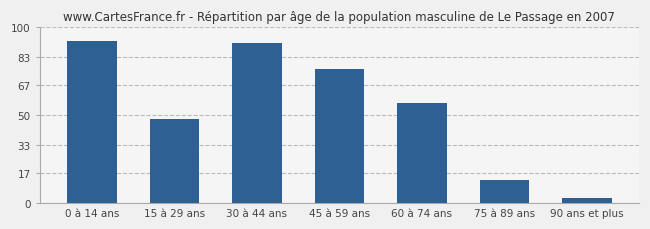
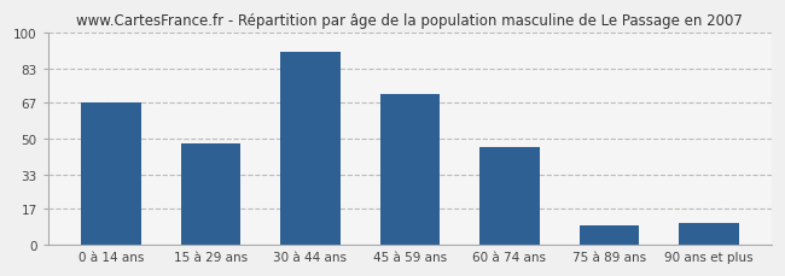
0 à 14 ans: 92 -> 67
45 à 59 ans: 76 -> 71
60 à 74 ans: 57 -> 46
75 à 89 ans: 13 -> 9
90 ans et plus: 3 -> 10
